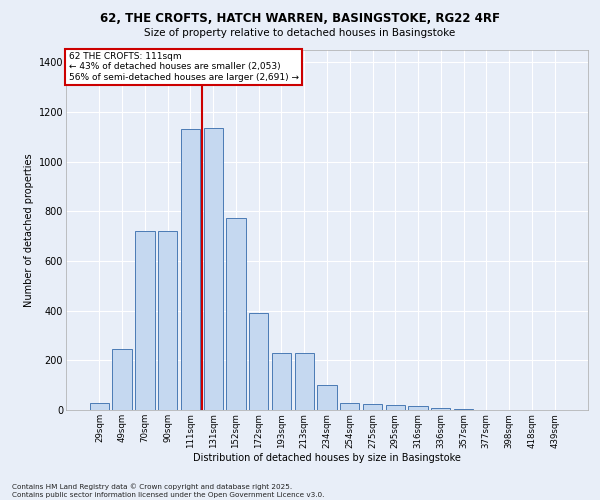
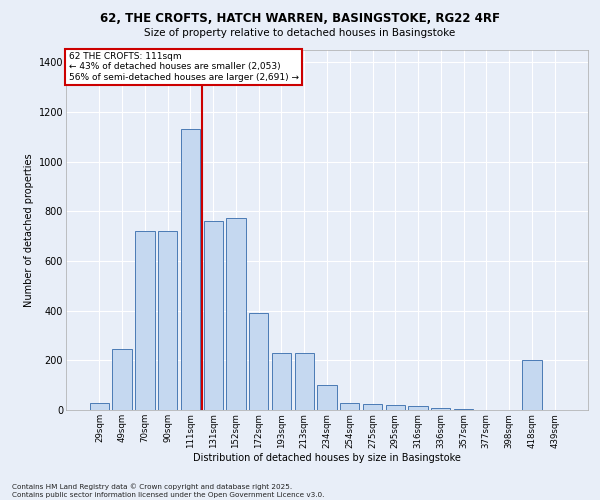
131sqm: 1135 -> 760
418sqm: 1 -> 200
